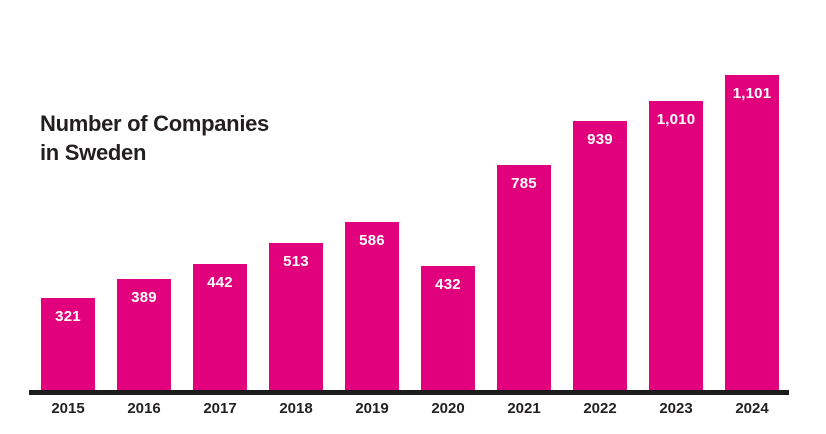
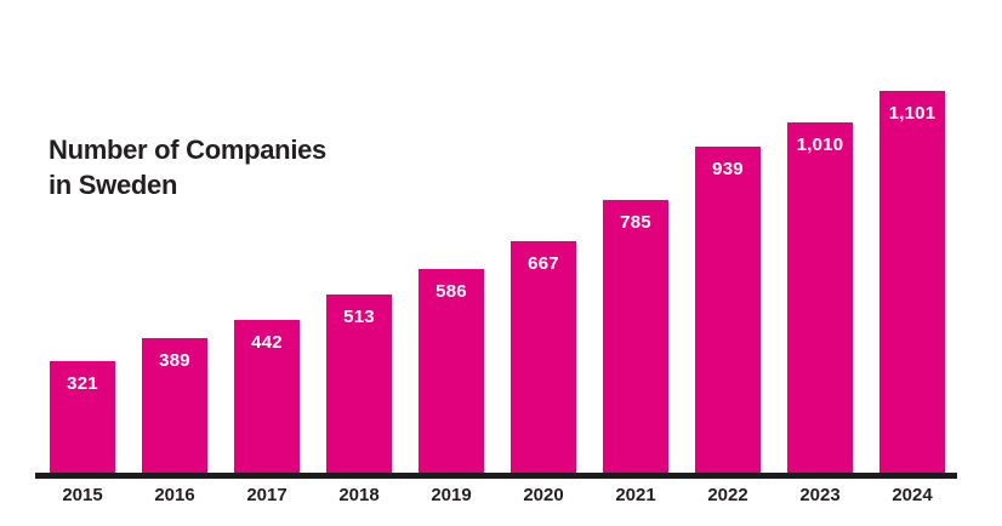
2020: 432 -> 667
